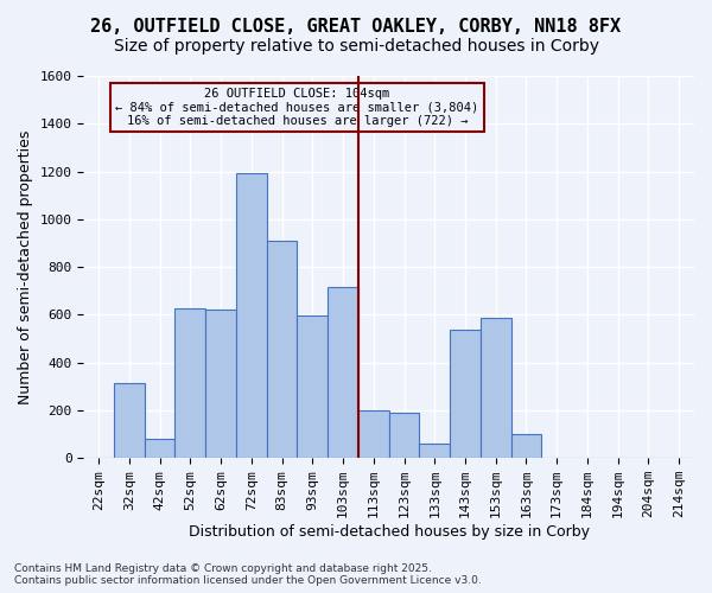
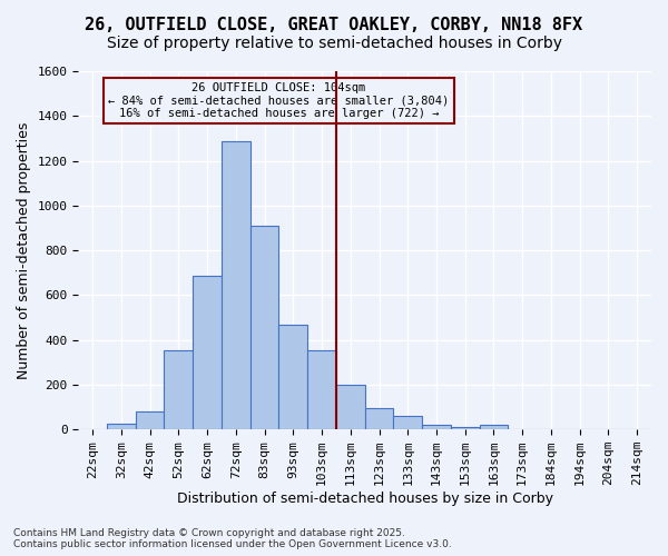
32sqm: 315 -> 25
52sqm: 625 -> 355
62sqm: 620 -> 685
72sqm: 1195 -> 1285
93sqm: 595 -> 470
103sqm: 715 -> 355
123sqm: 190 -> 95
143sqm: 535 -> 20
153sqm: 585 -> 10
163sqm: 100 -> 20
